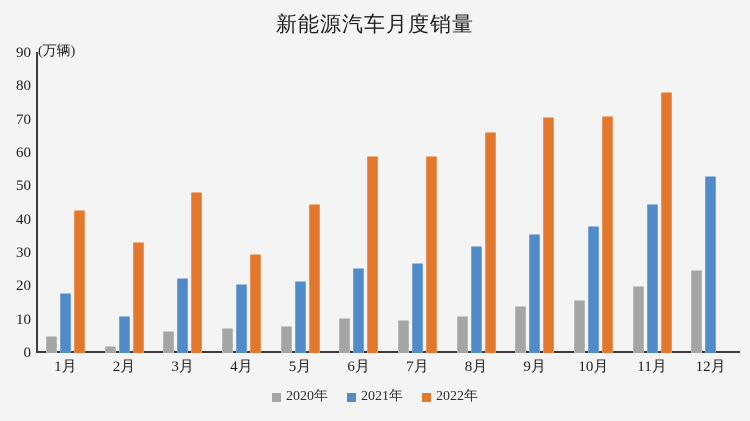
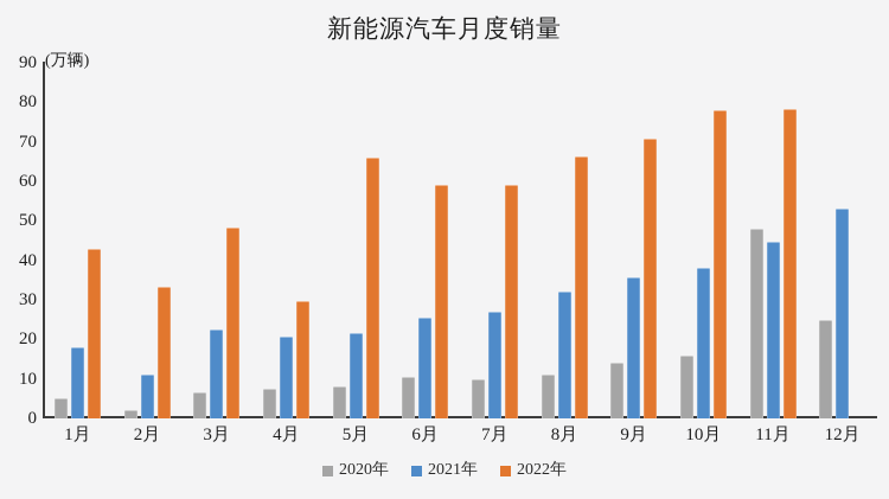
2022年/5月: 45 -> 66
2022年/10月: 71 -> 78
2020年/11月: 20 -> 48
